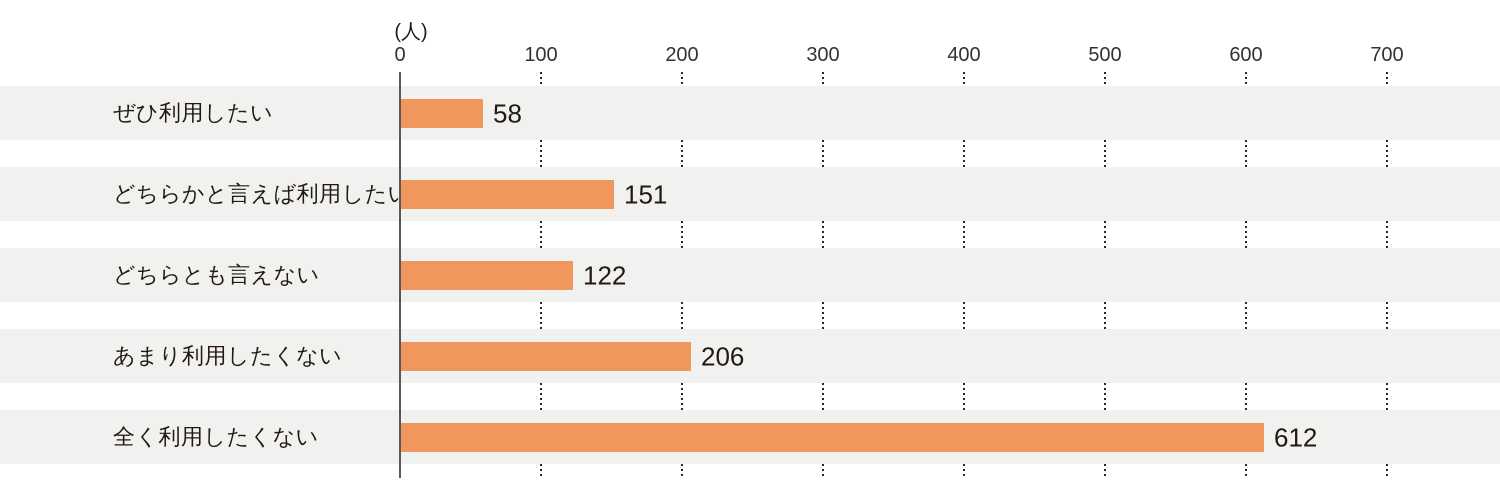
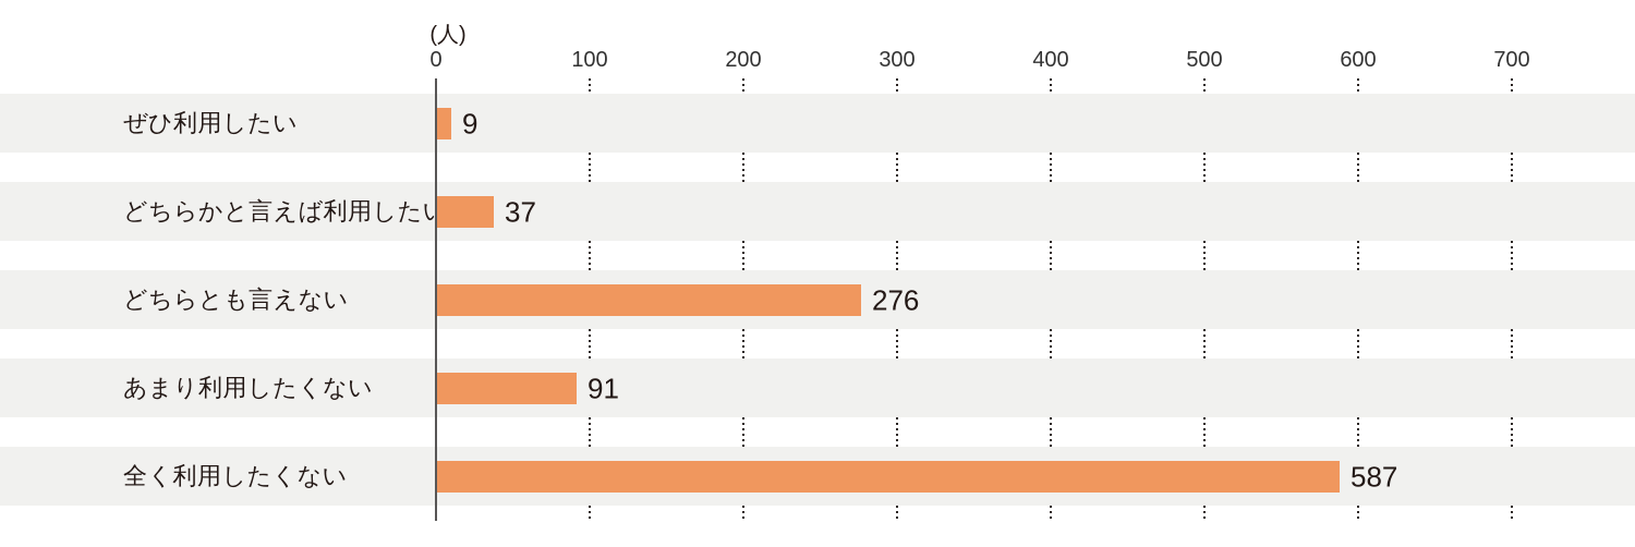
ぜひ利用したい: 58 -> 9
どちらかと言えば利用したい: 151 -> 37
どちらとも言えない: 122 -> 276
あまり利用したくない: 206 -> 91
全く利用したくない: 612 -> 587
